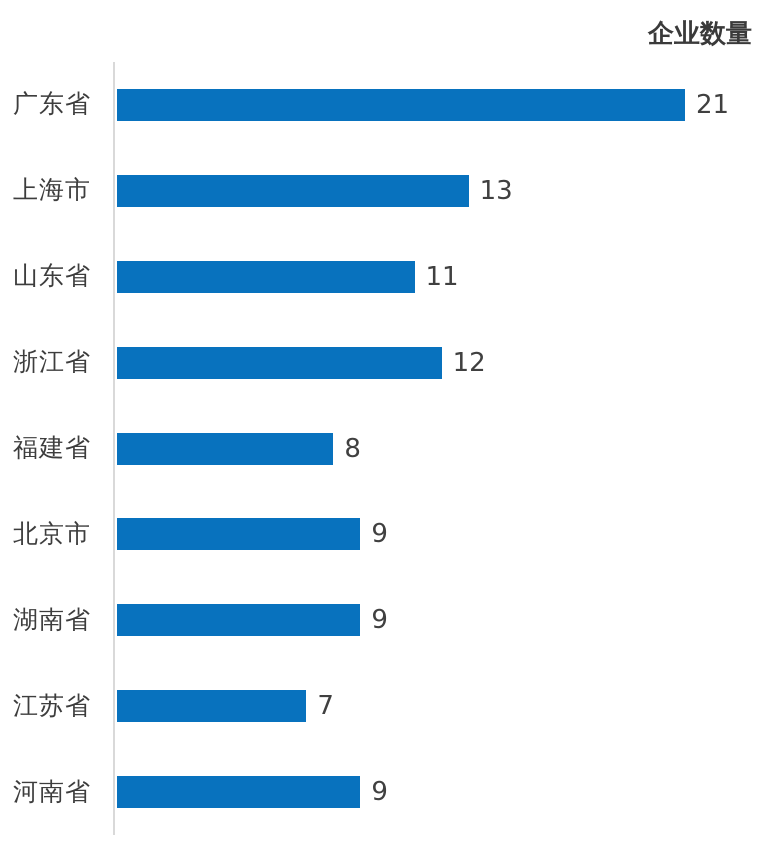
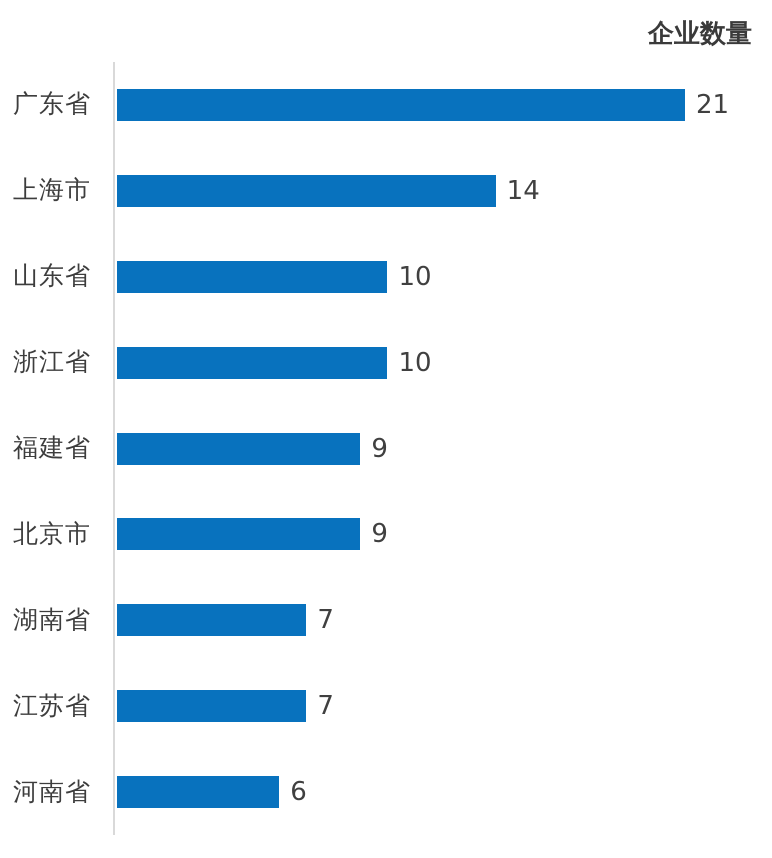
上海市: 13 -> 14
山东省: 11 -> 10
浙江省: 12 -> 10
福建省: 8 -> 9
湖南省: 9 -> 7
河南省: 9 -> 6
